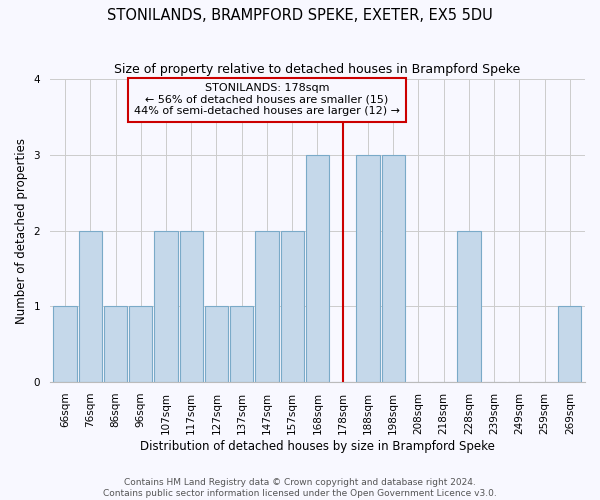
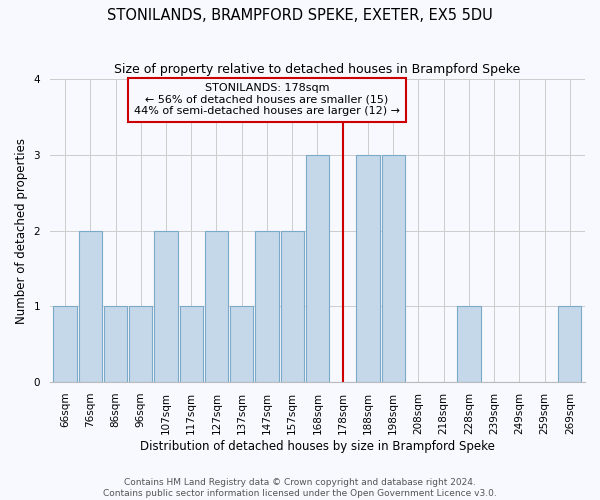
117sqm: 2 -> 1
127sqm: 1 -> 2
228sqm: 2 -> 1
